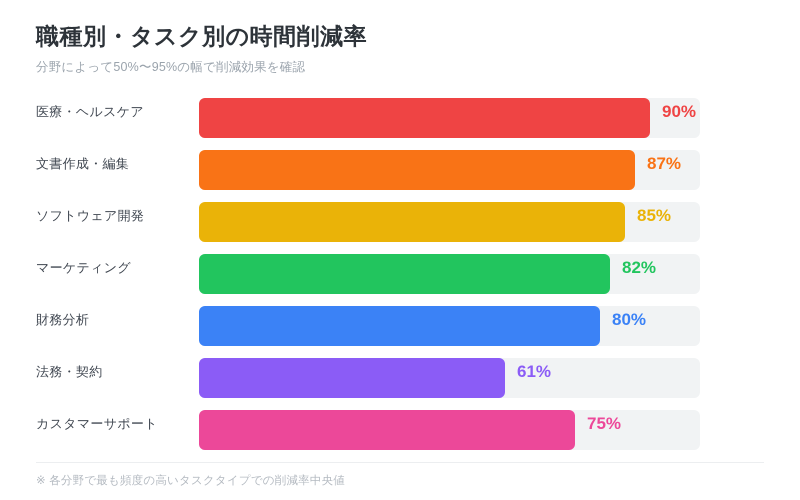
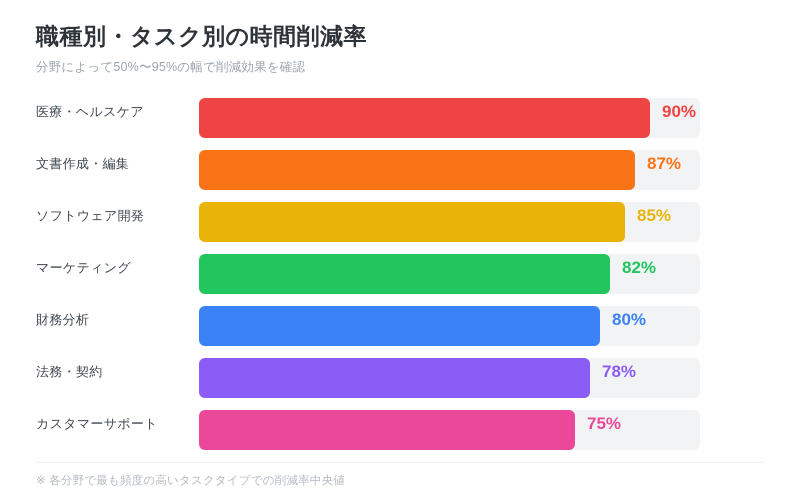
法務・契約: 61% -> 78%
